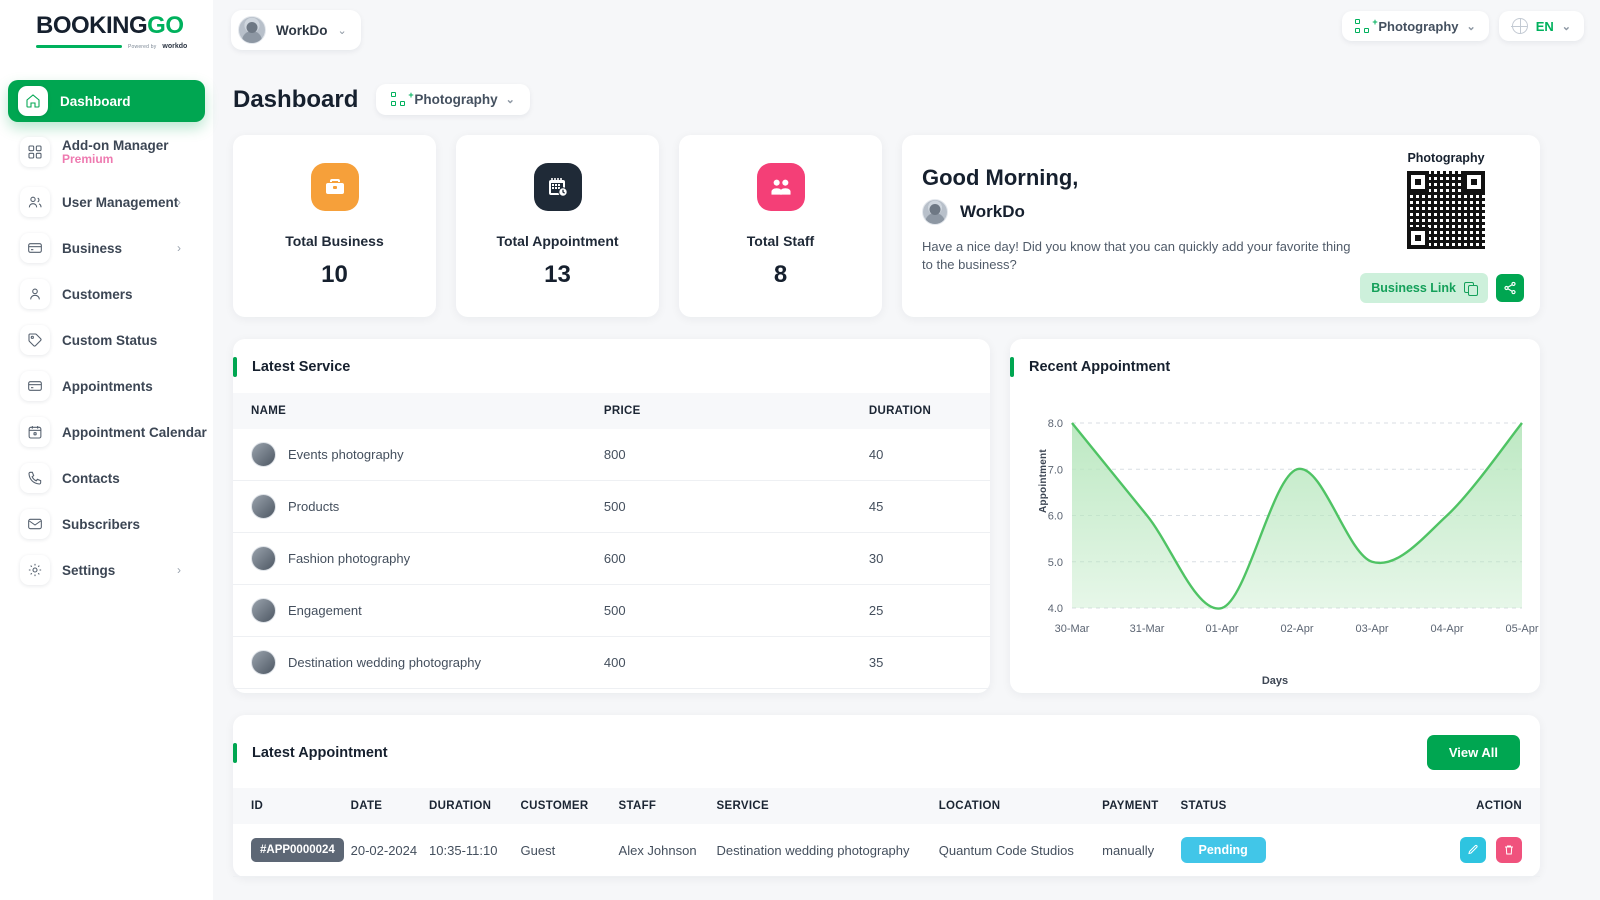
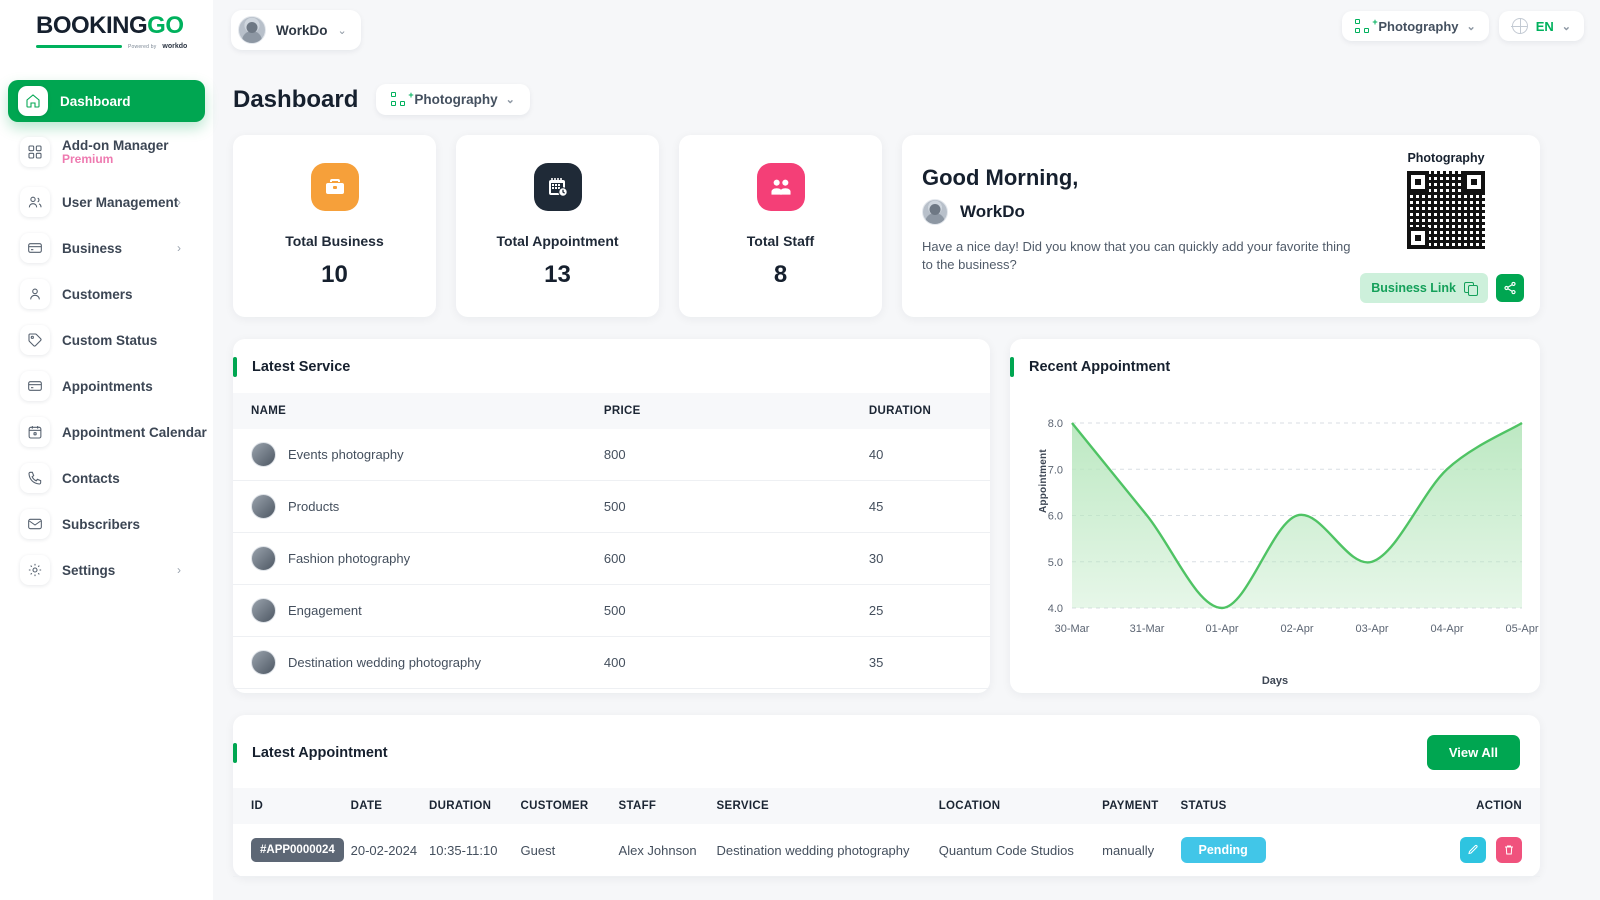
02-Apr: 7 -> 6
04-Apr: 6 -> 7
